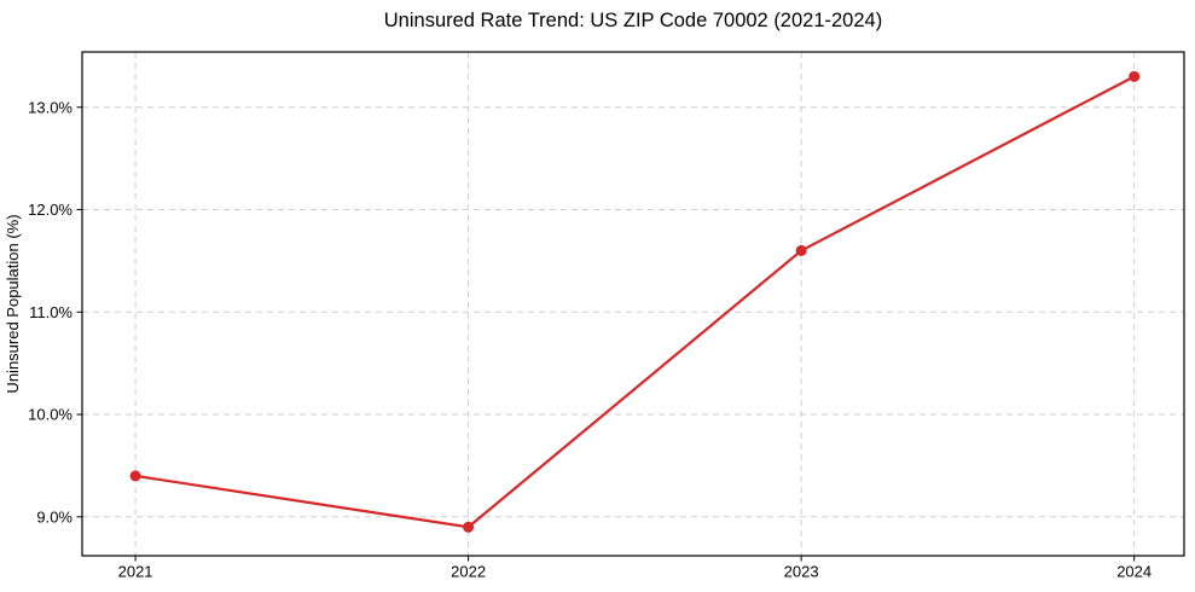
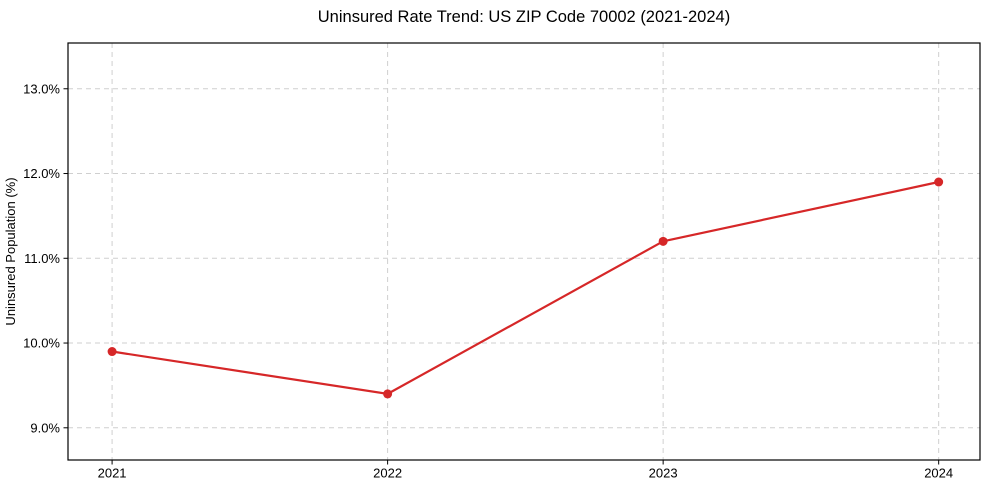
2021: 9.4% -> 9.9%
2022: 8.9% -> 9.4%
2023: 11.6% -> 11.2%
2024: 13.3% -> 11.9%
